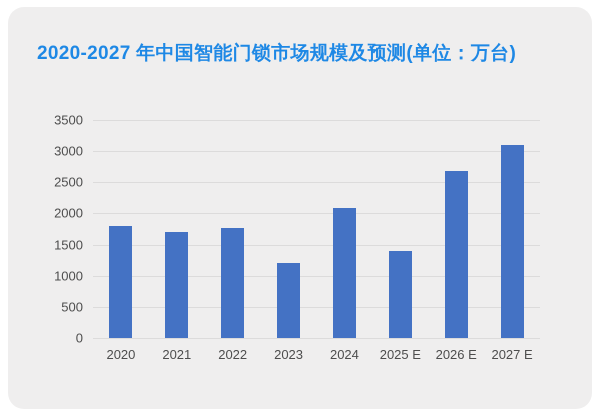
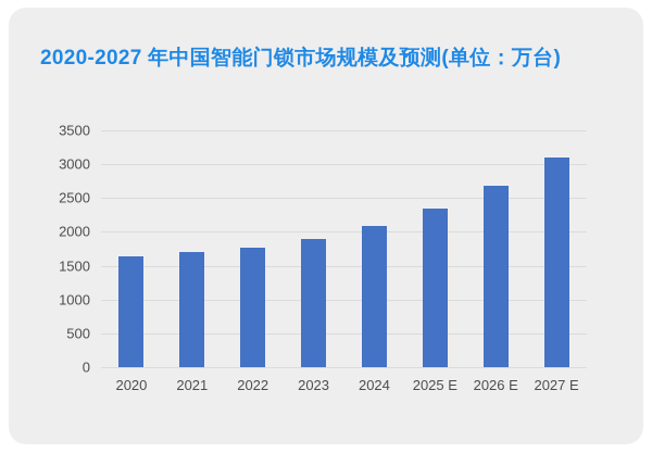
2020: 1800 -> 1600
2023: 1200 -> 1900
2025 E: 1400 -> 2400
